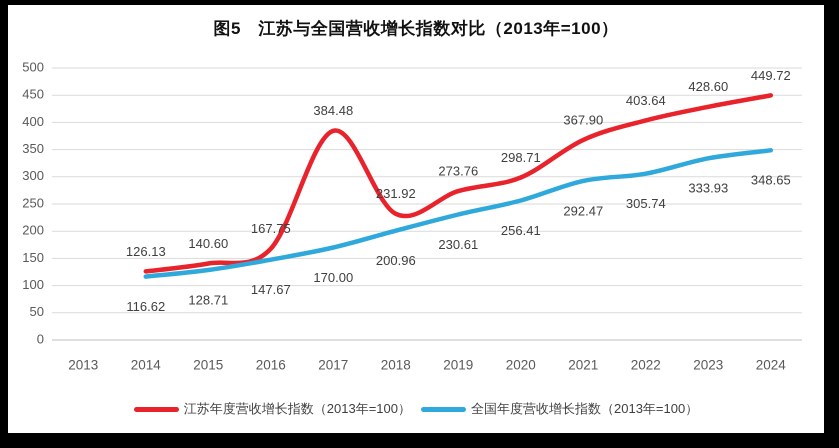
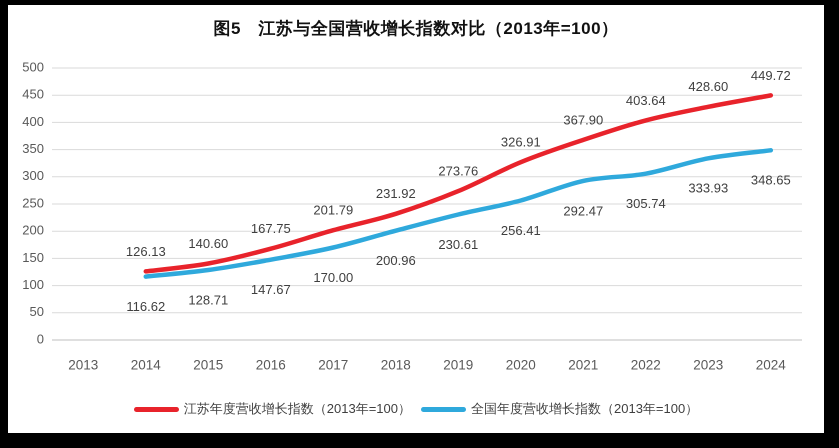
江苏年度营收增长指数（2013年=100）/2017: 384.48 -> 201.79
江苏年度营收增长指数（2013年=100）/2020: 298.71 -> 326.91
